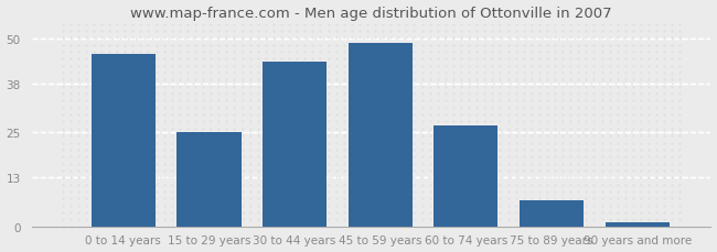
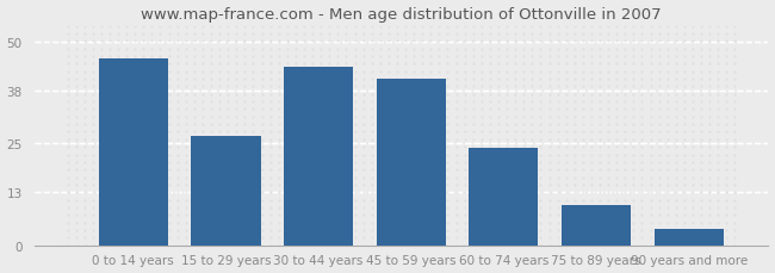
15 to 29 years: 25 -> 27
45 to 59 years: 49 -> 41
60 to 74 years: 27 -> 24
75 to 89 years: 7 -> 10
90 years and more: 1 -> 4
